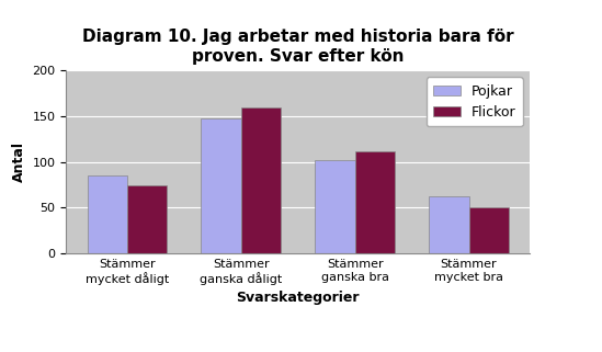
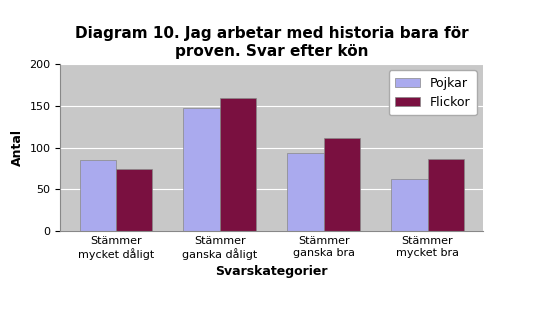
Pojkar/Stämmer ganska bra: 102 -> 94
Flickor/Stämmer mycket bra: 50 -> 86
